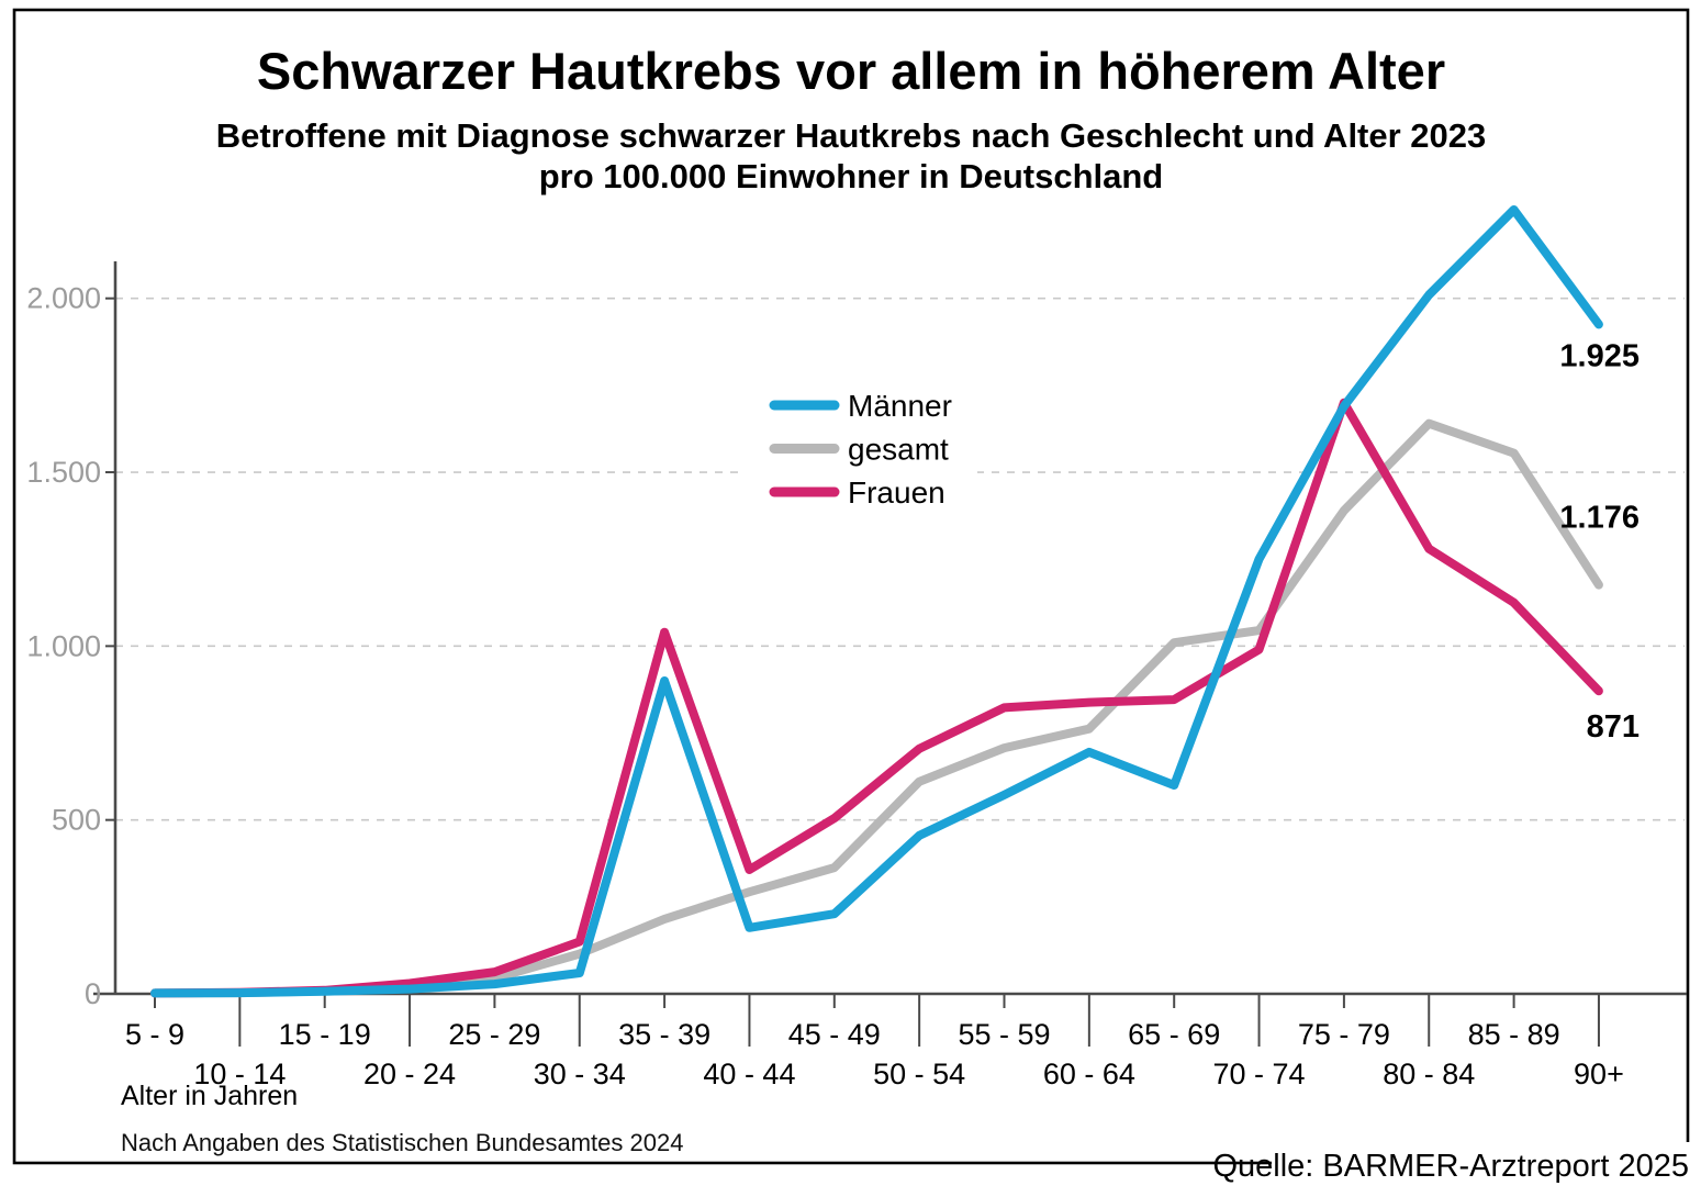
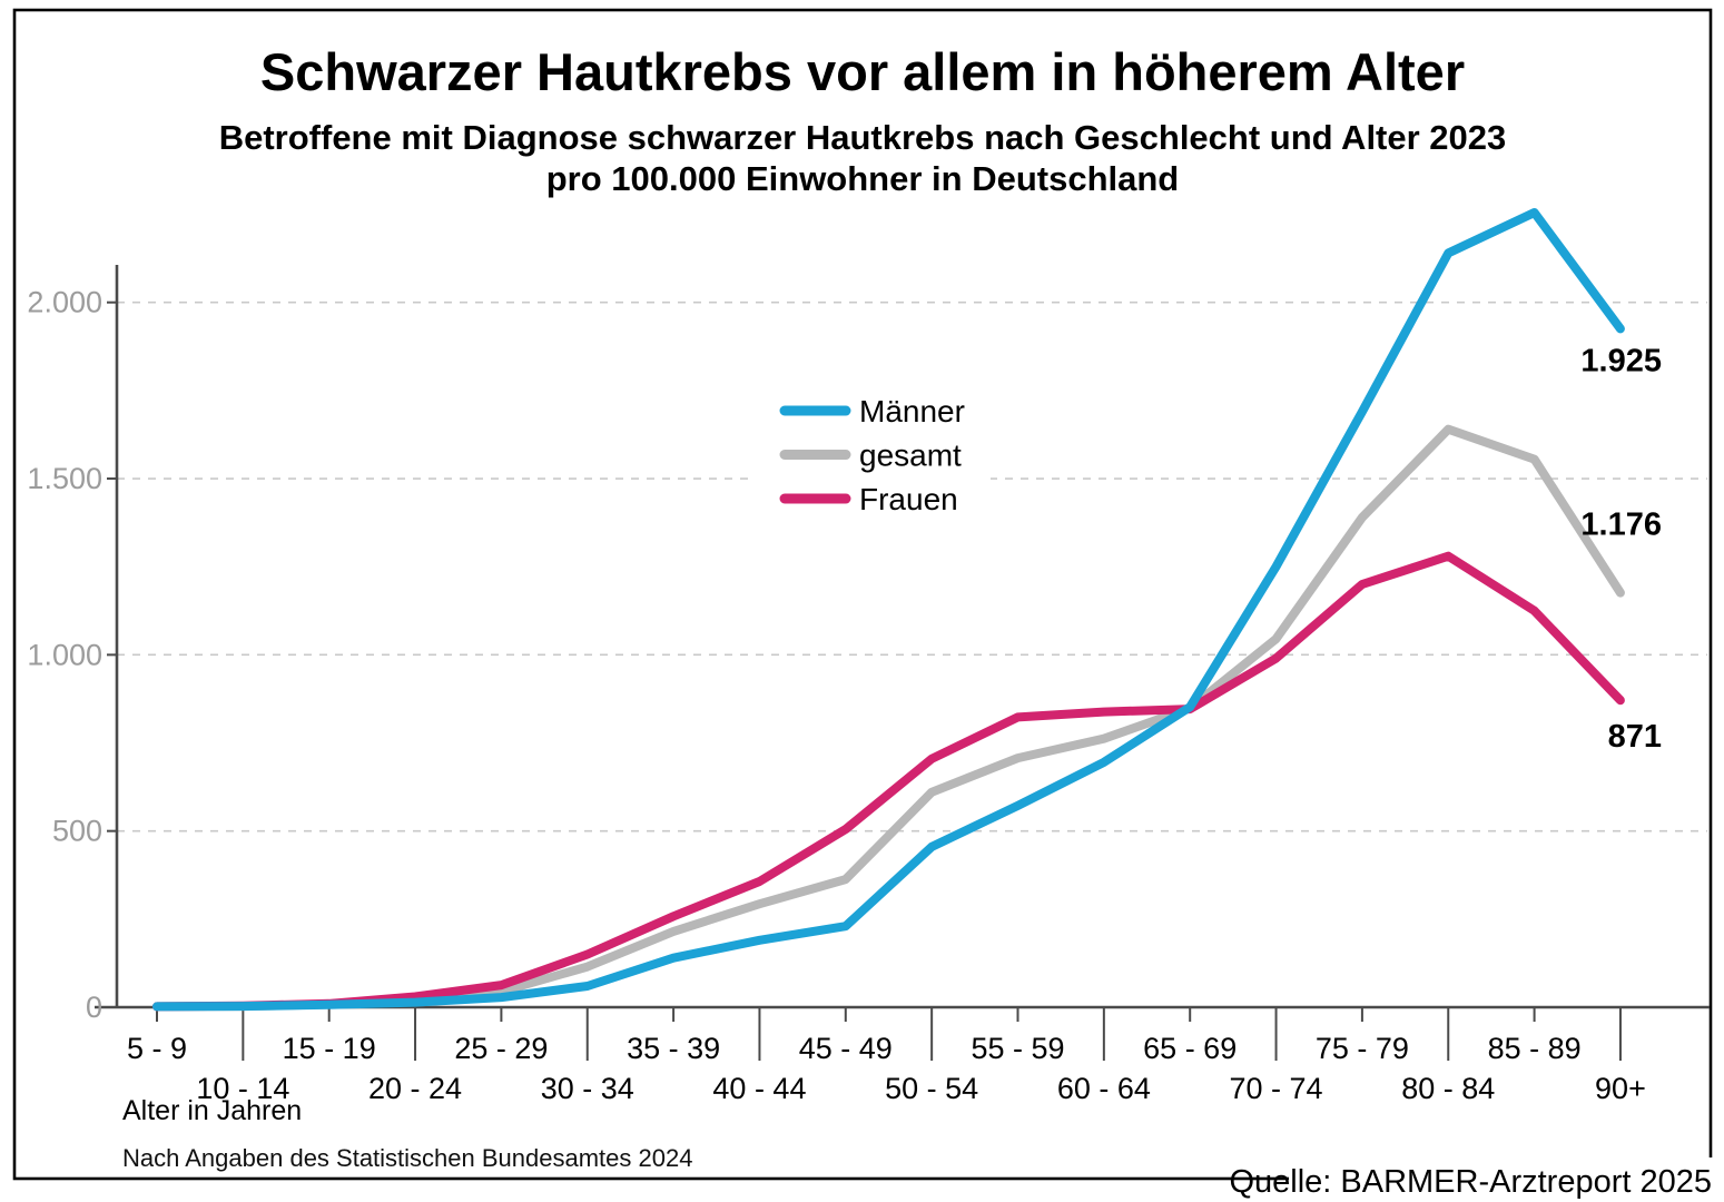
Männer/35 - 39: 900 -> 140
Frauen/35 - 39: 1040 -> 260
Männer/65 - 69: 600 -> 850
gesamt/65 - 69: 1010 -> 850
Frauen/75 - 79: 1700 -> 1200
Männer/80 - 84: 2010 -> 2140
